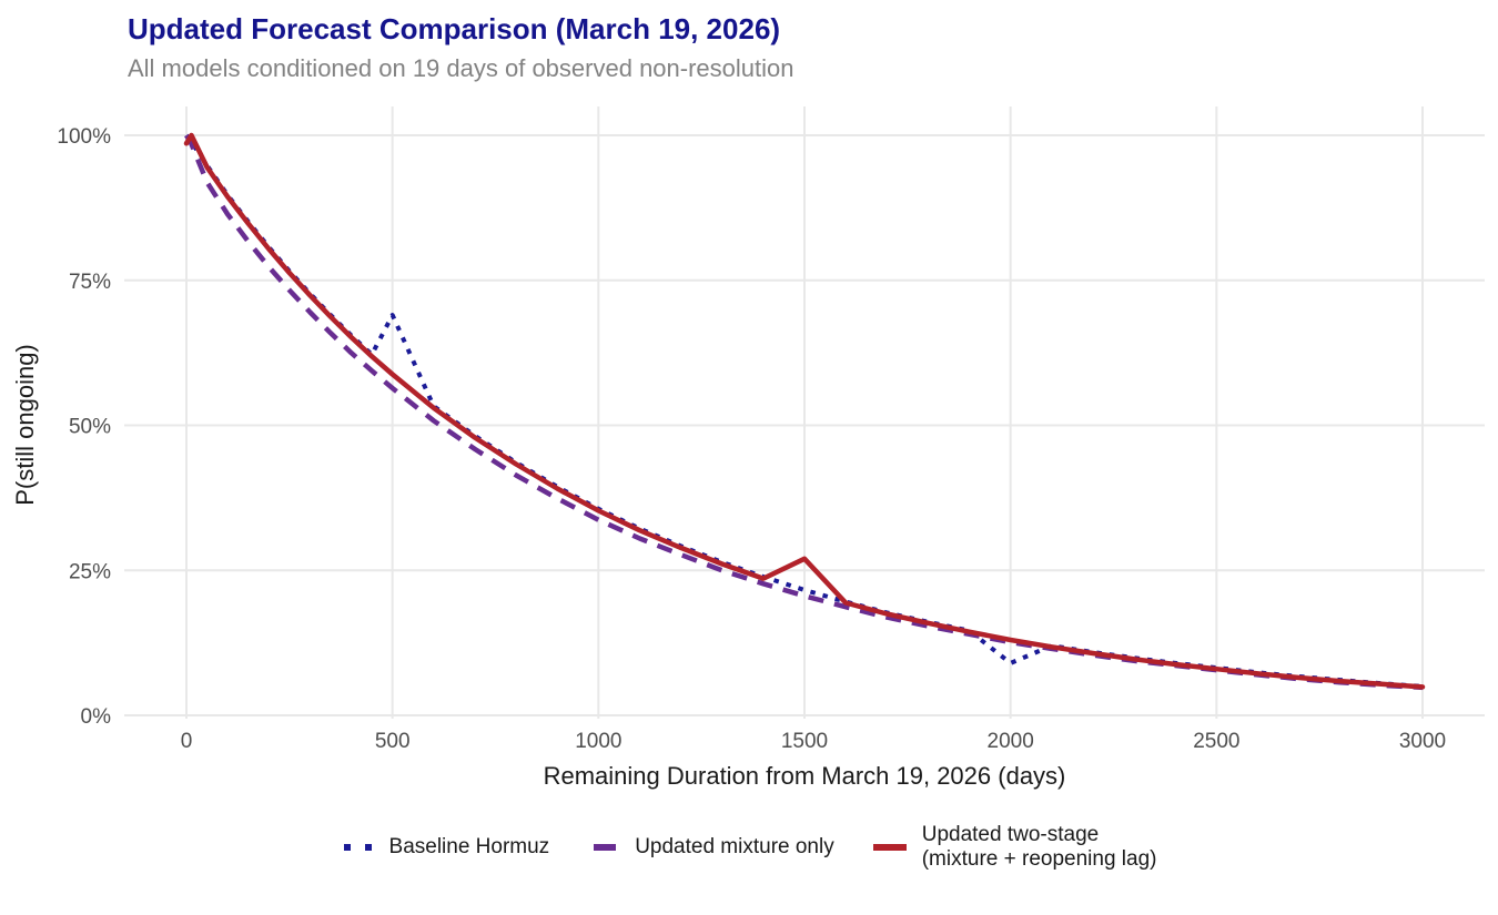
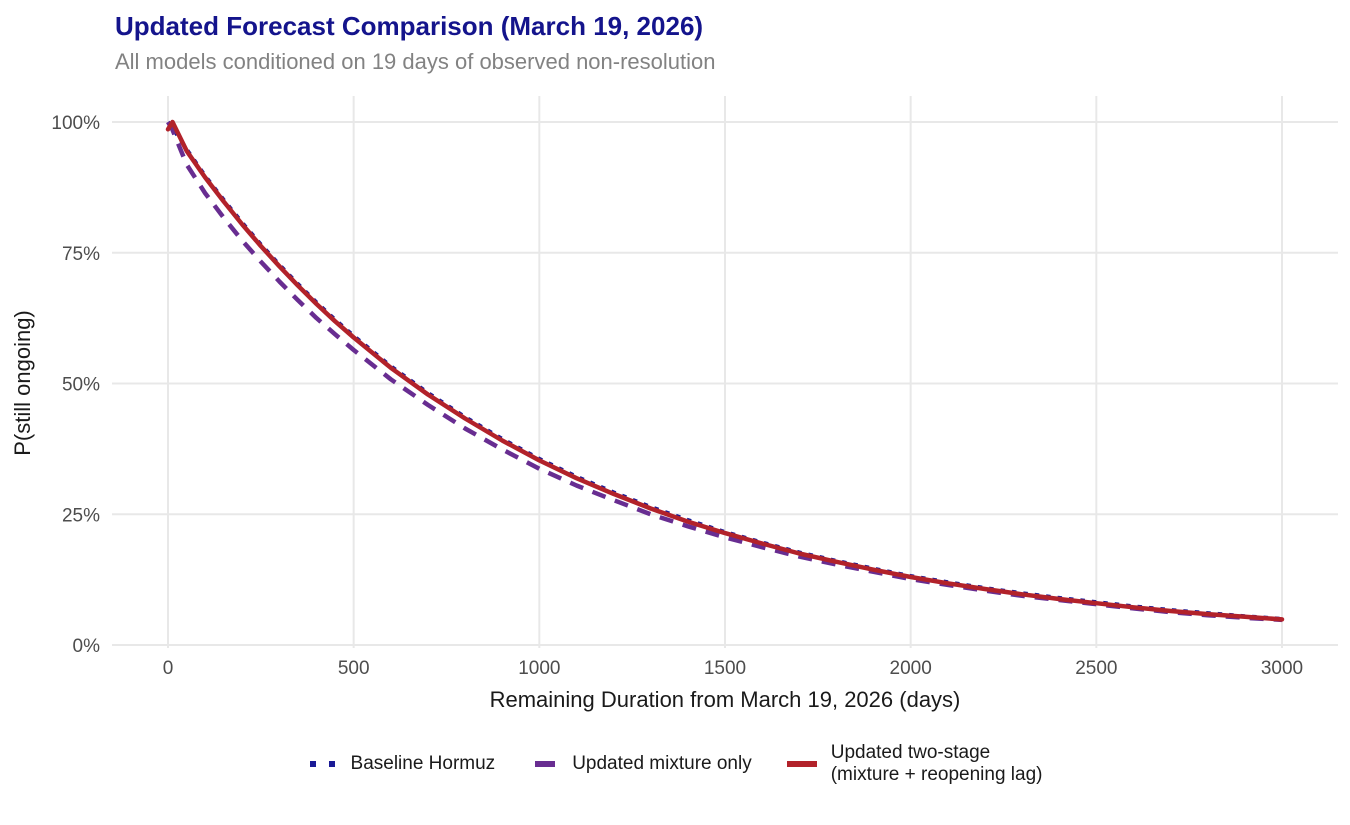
Baseline Hormuz/500: 69% -> 59%
Updated two-stage (mixture + reopening lag)/1500: 27% -> 21%
Baseline Hormuz/2000: 9% -> 13%
